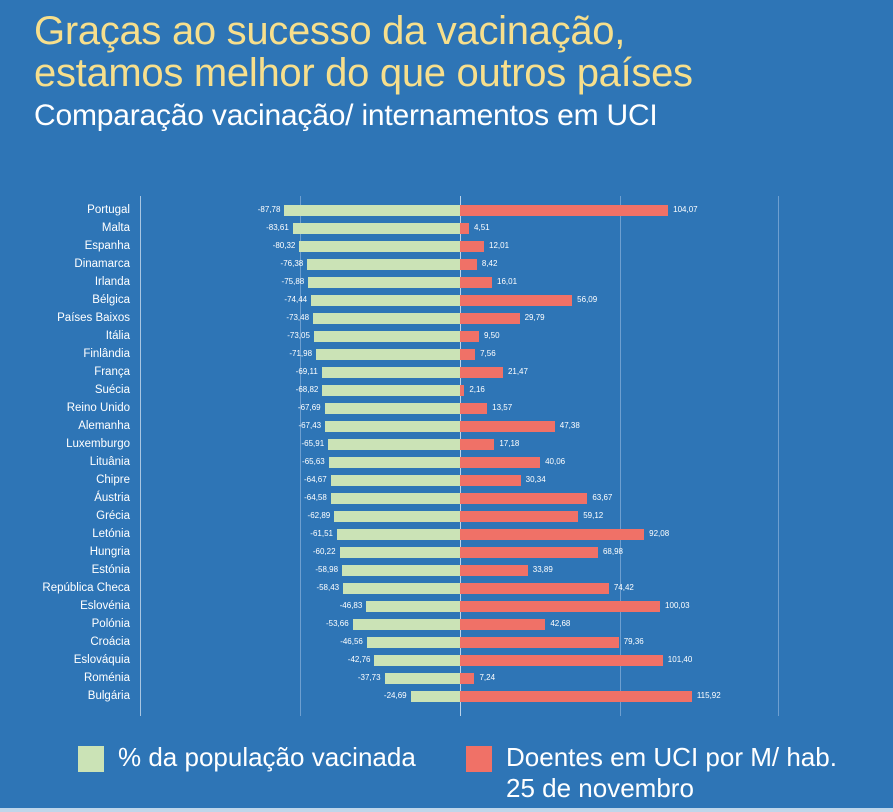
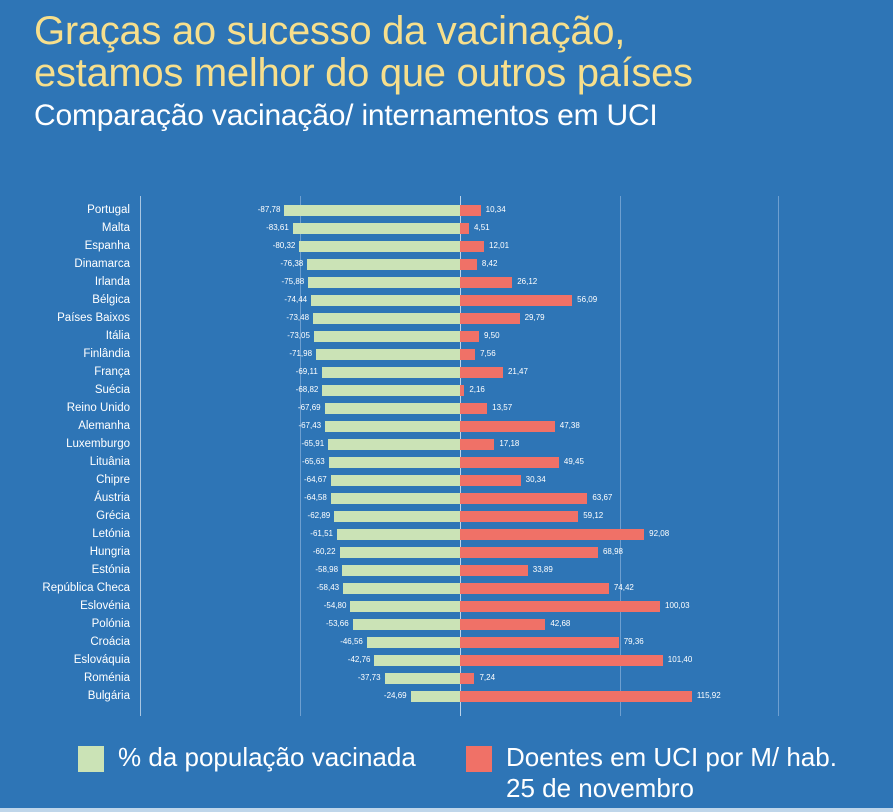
Doentes em UCI por M/ hab. 25 de novembro/Portugal: 104,07 -> 10,34
Doentes em UCI por M/ hab. 25 de novembro/Irlanda: 16,01 -> 26,12
Doentes em UCI por M/ hab. 25 de novembro/Lituânia: 40,06 -> 49,45
% da população vacinada/Eslovénia: -46,83 -> -54,80
